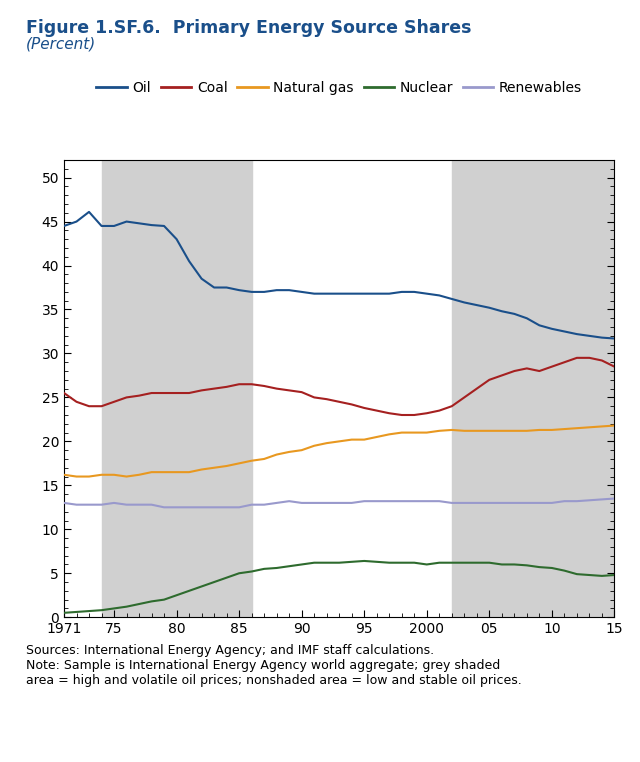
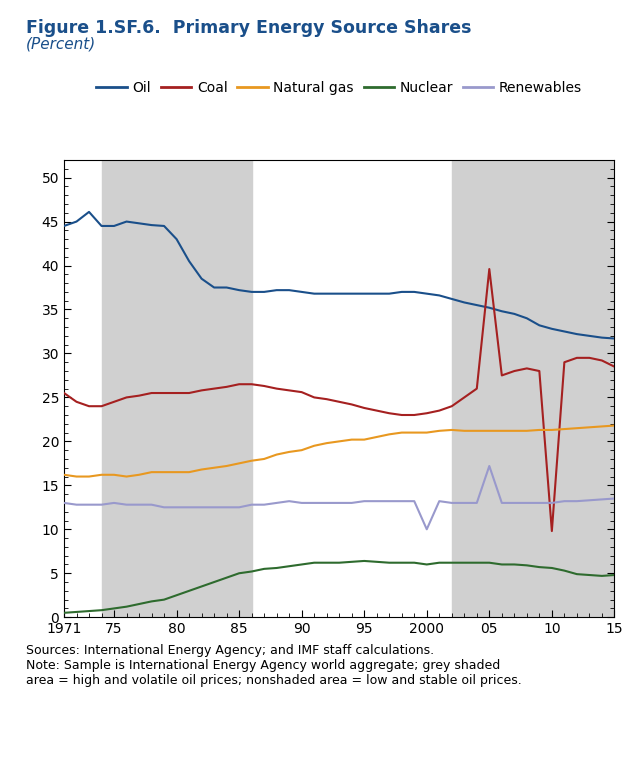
Renewables/2000: 13.2 -> 10.0
Coal/05: 27.0 -> 39.6
Renewables/05: 13.0 -> 17.2
Coal/10: 28.5 -> 9.8
